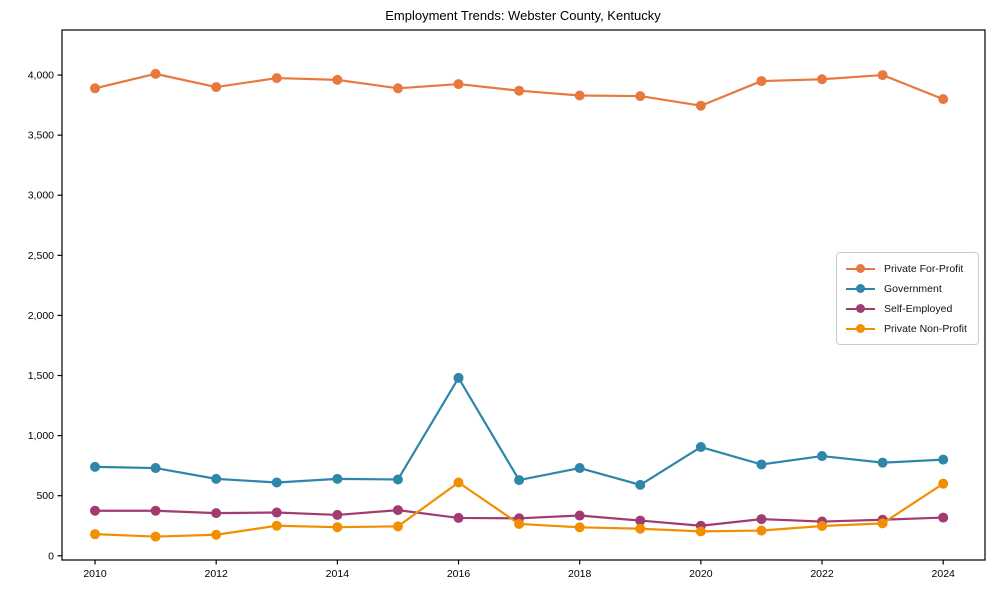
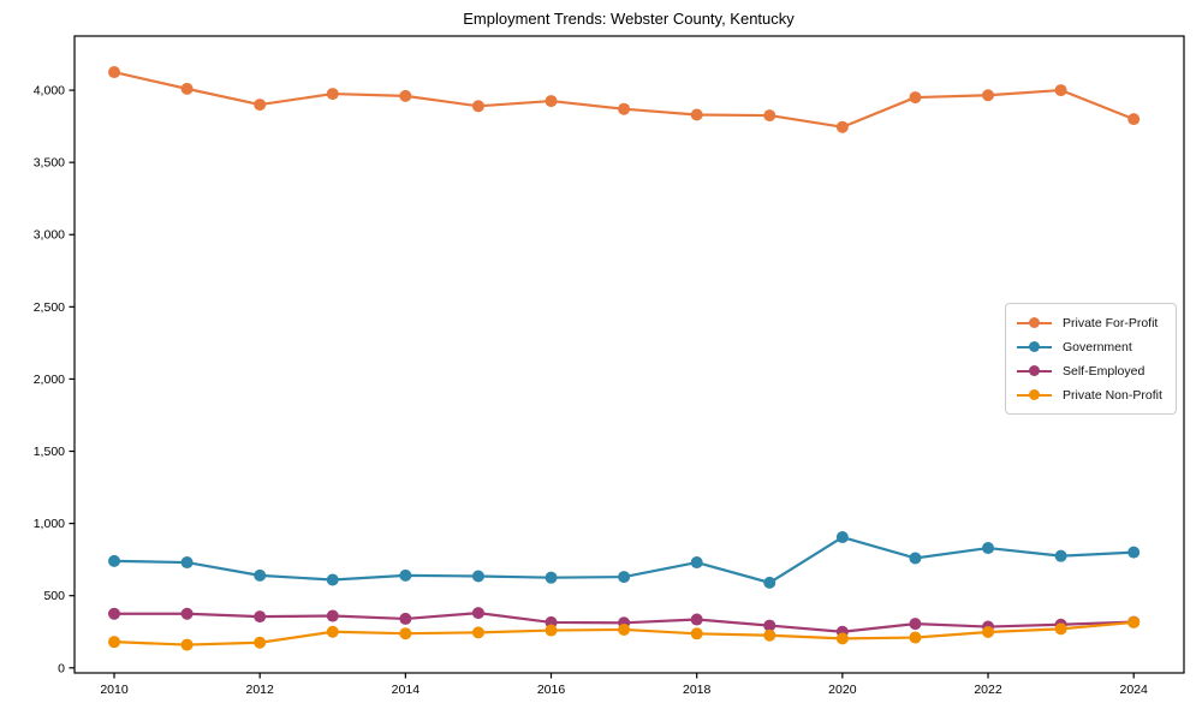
Private For-Profit/2010: 3890 -> 4120
Government/2016: 1480 -> 620
Private Non-Profit/2016: 610 -> 260
Private Non-Profit/2024: 600 -> 320
